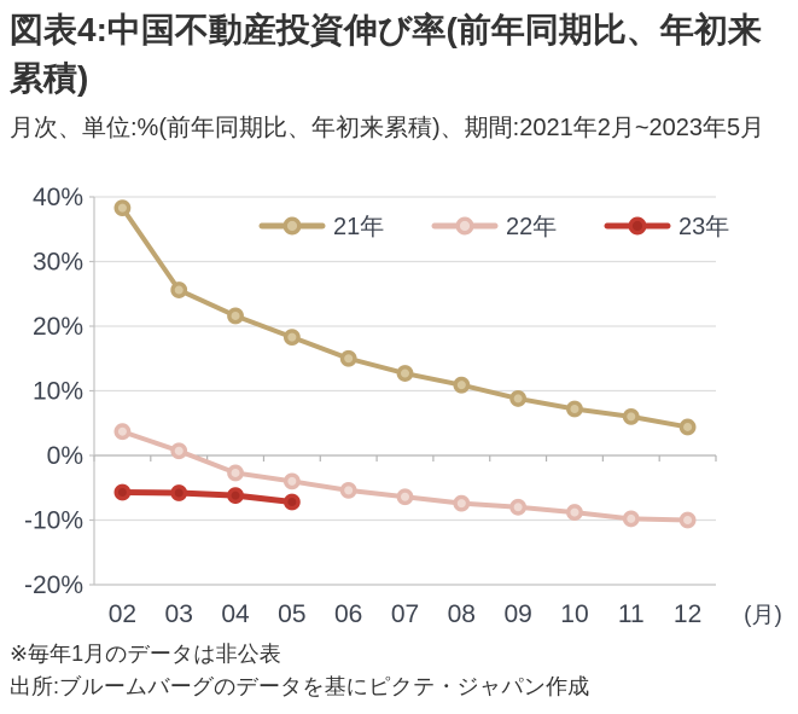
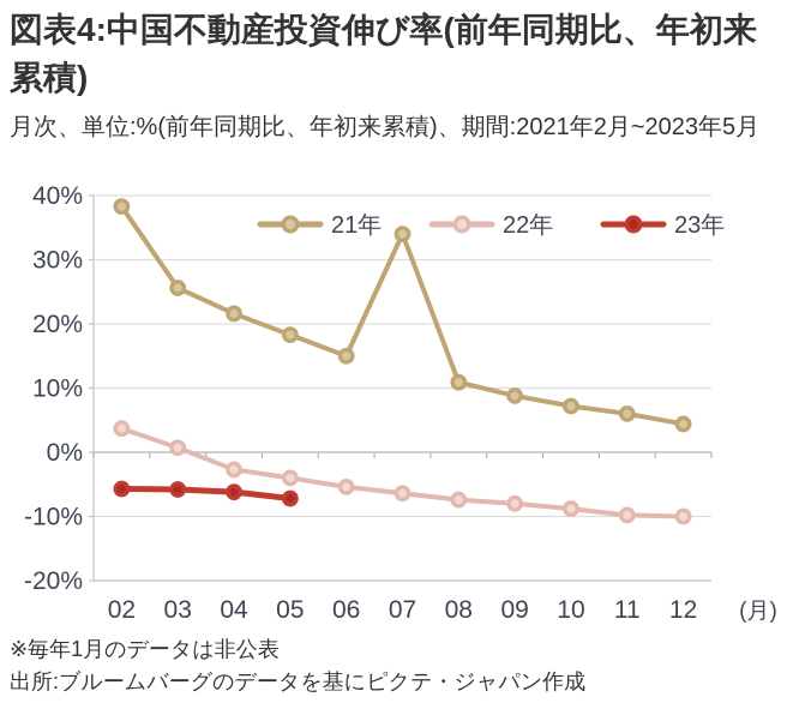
21年/07: 13% -> 34%
